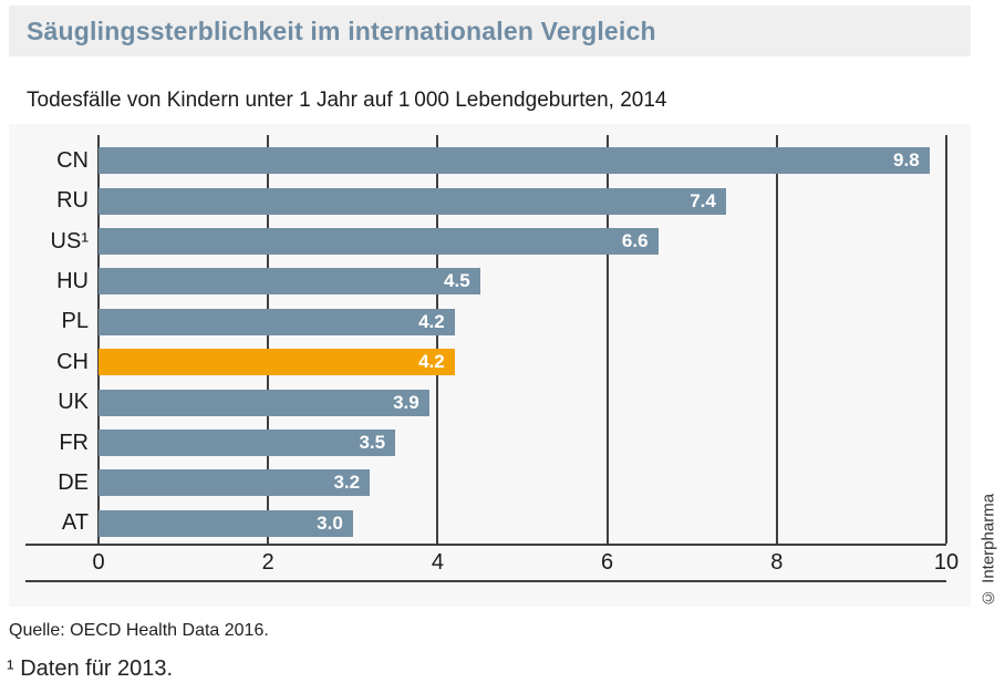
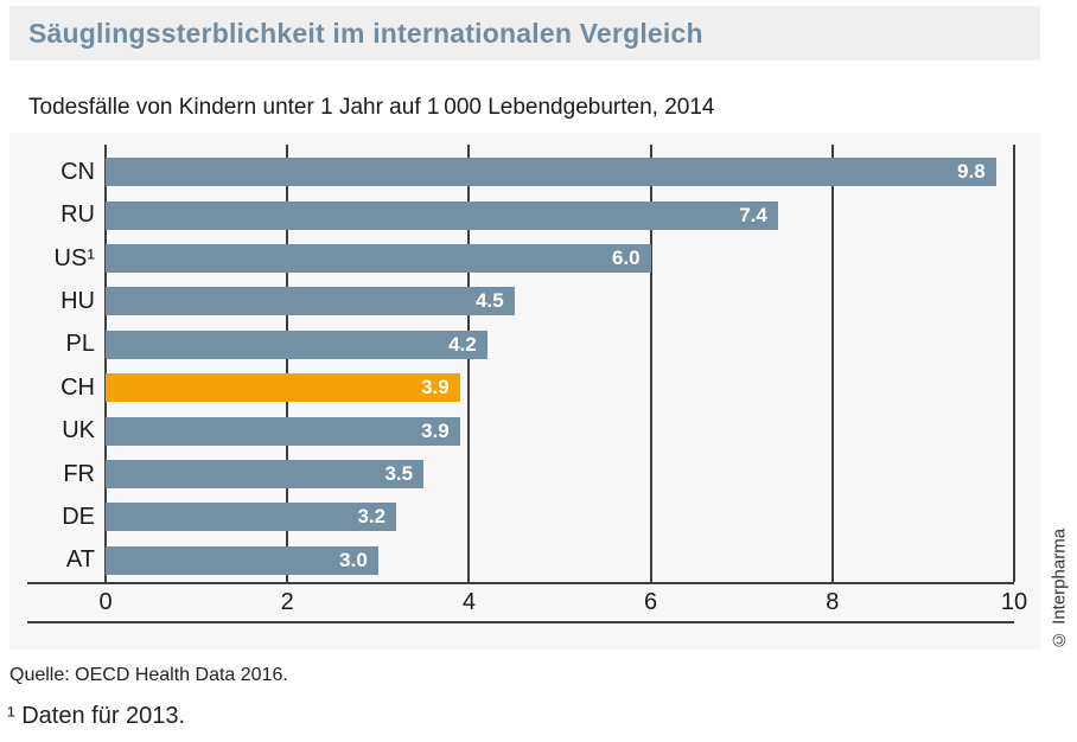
US¹: 6.6 -> 6.0
CH: 4.2 -> 3.9
